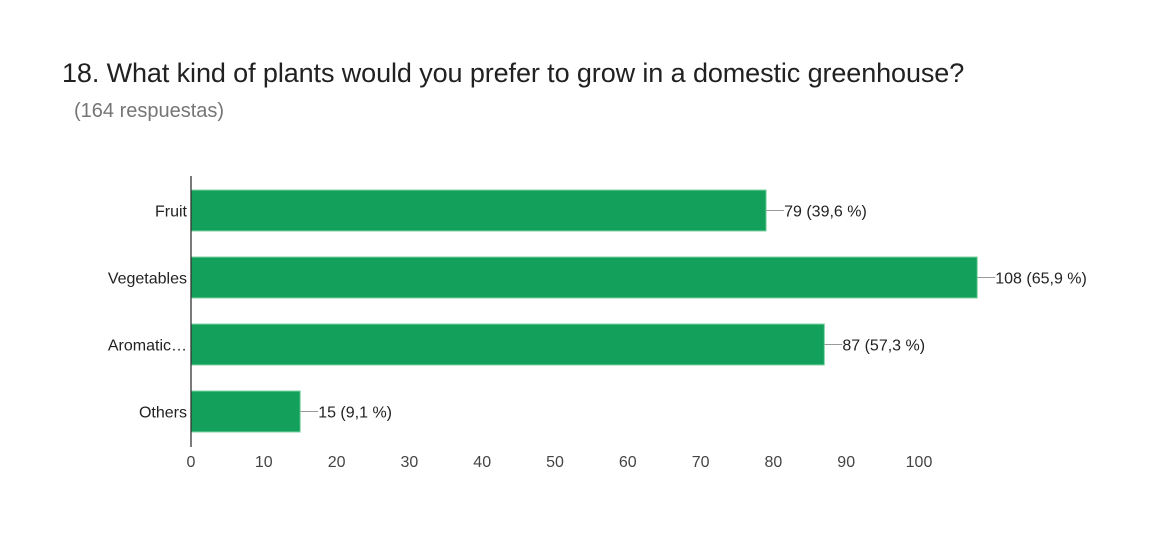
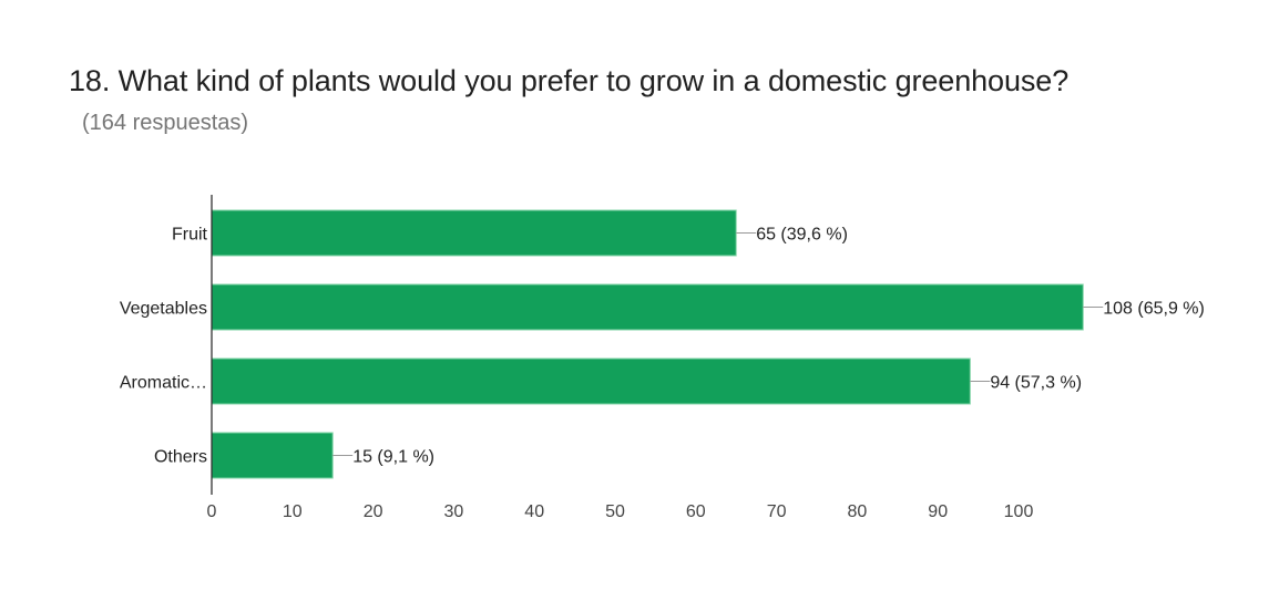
Fruit: 79 -> 65
Aromatic…: 87 -> 94
